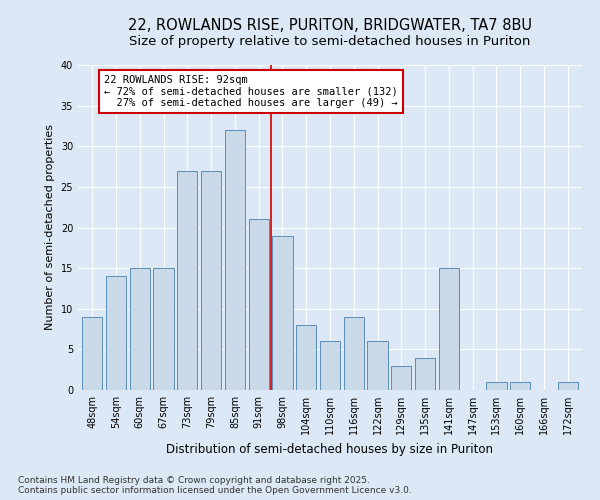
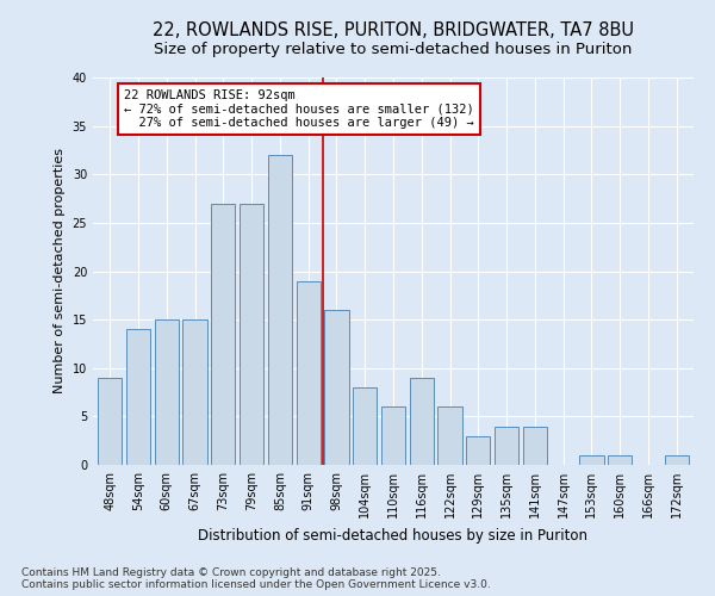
91sqm: 21 -> 19
98sqm: 19 -> 16
141sqm: 15 -> 4
